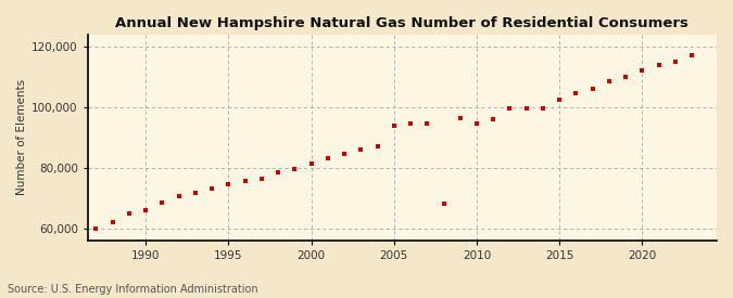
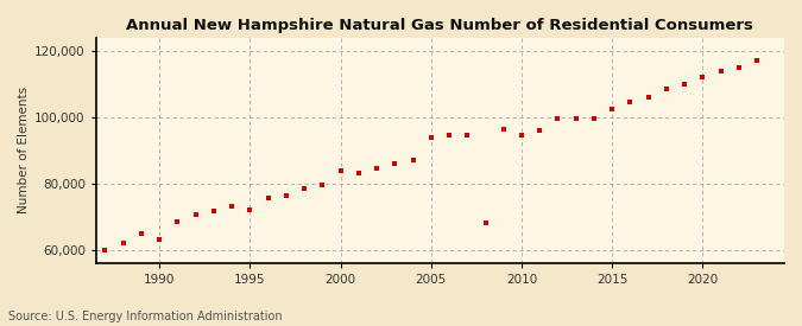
1990: 66,000 -> 63,000
1995: 74,500 -> 72,000
2000: 81,500 -> 84,000
